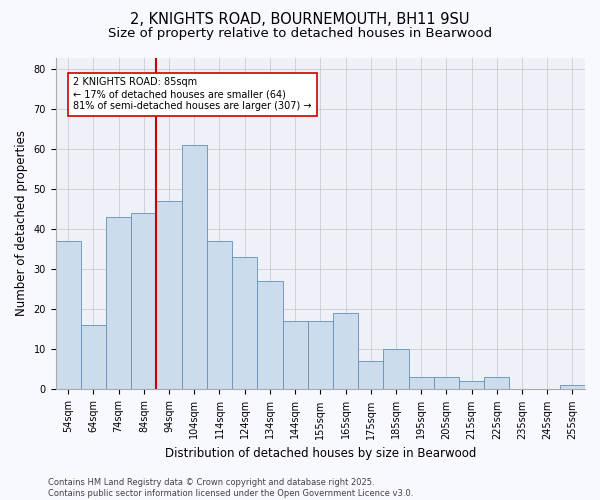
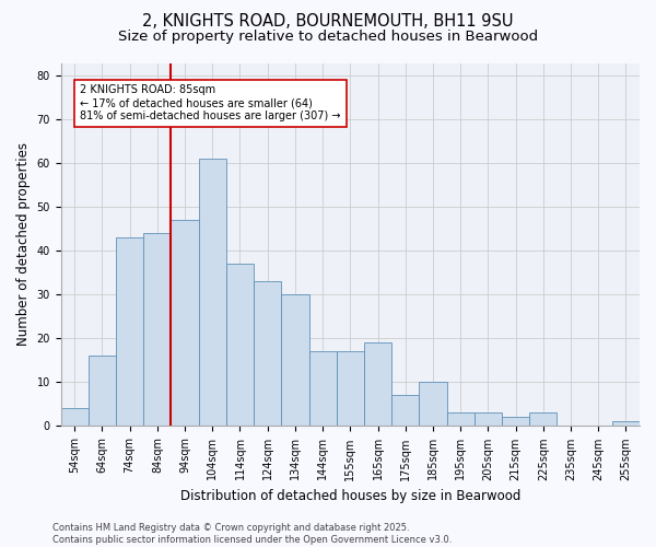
54sqm: 37 -> 4
134sqm: 27 -> 30
